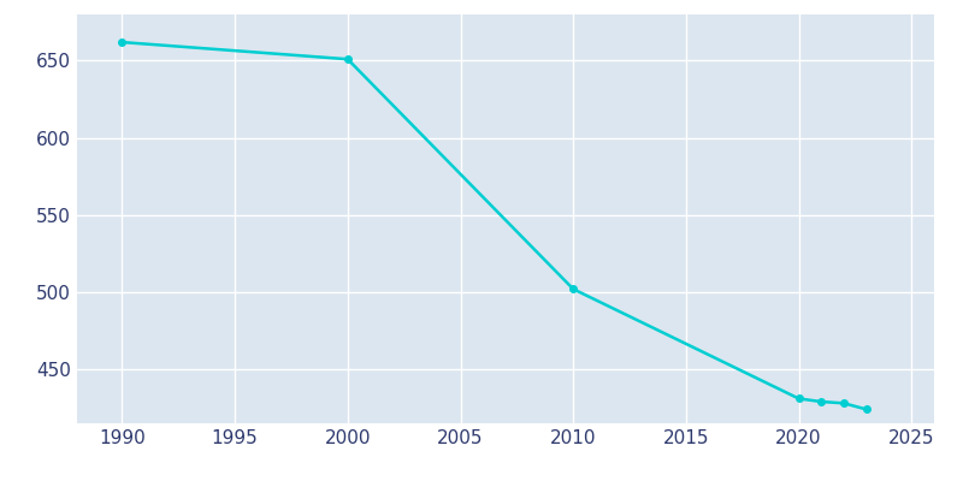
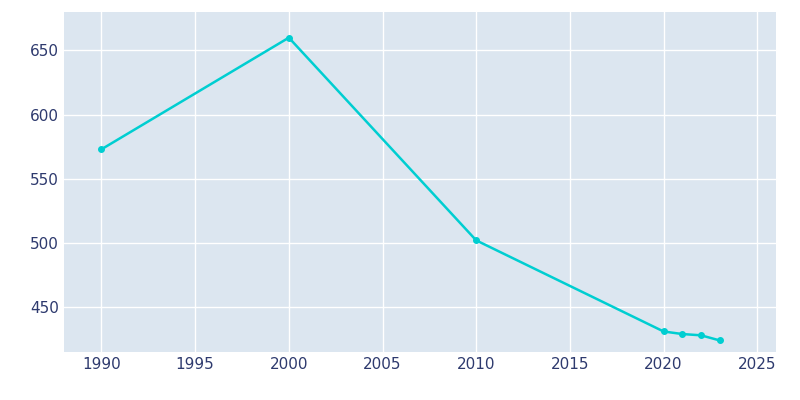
1990: 662 -> 573
2000: 651 -> 660
